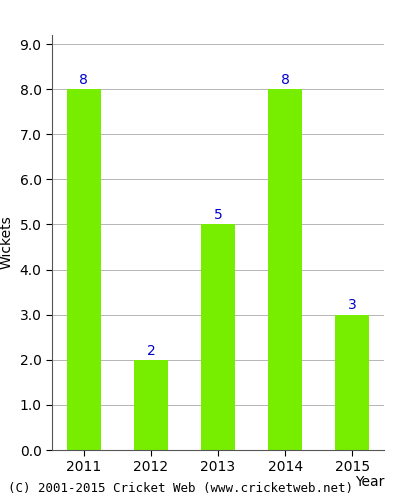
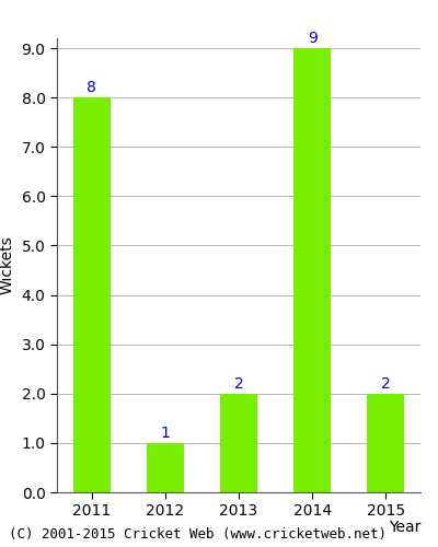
2012: 2 -> 1
2013: 5 -> 2
2014: 8 -> 9
2015: 3 -> 2
